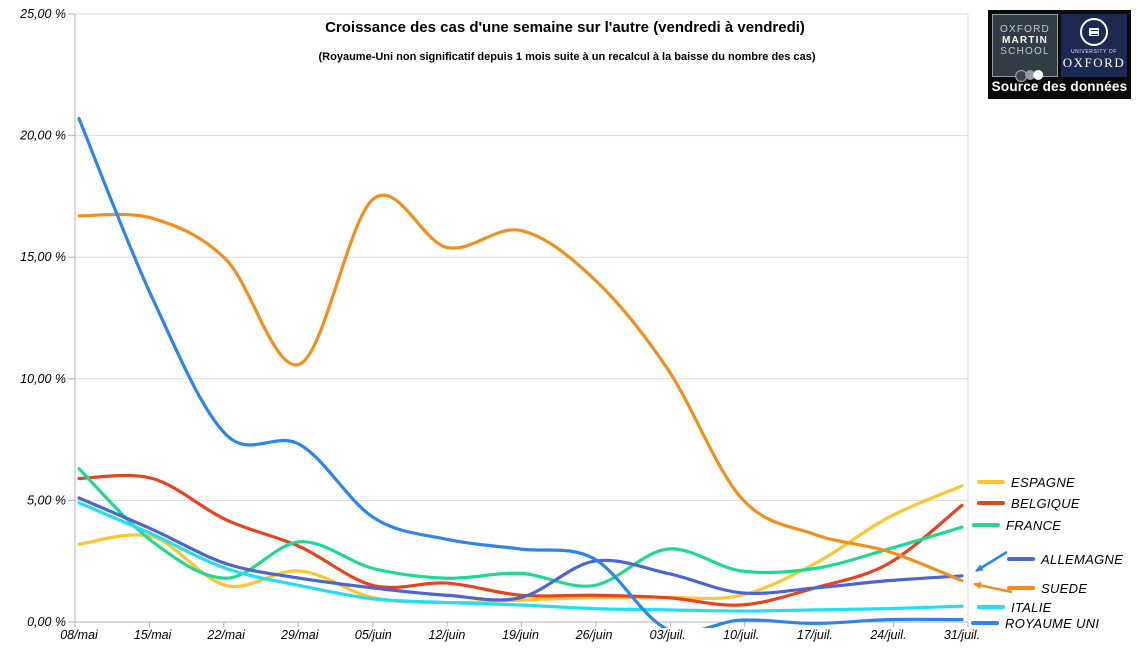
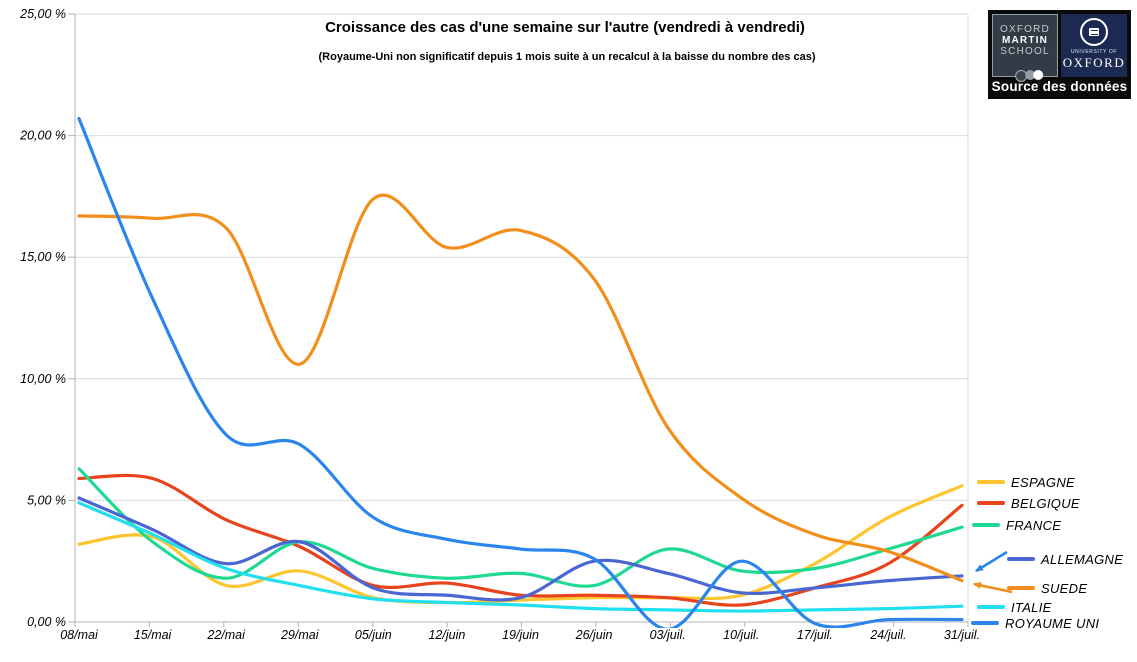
SUEDE/22/mai: 14,9% -> 16,2%
ALLEMAGNE/29/mai: 1,8% -> 3,3%
SUEDE/03/juil.: 10,4% -> 8,0%
ROYAUME UNI/10/juil.: 0,1% -> 2,5%
